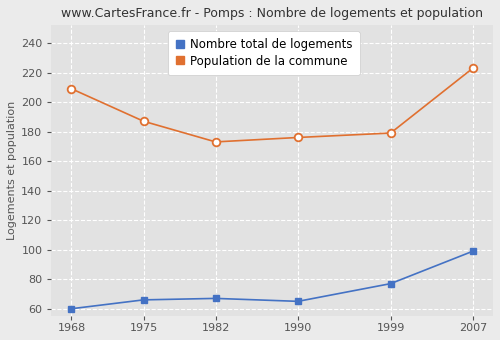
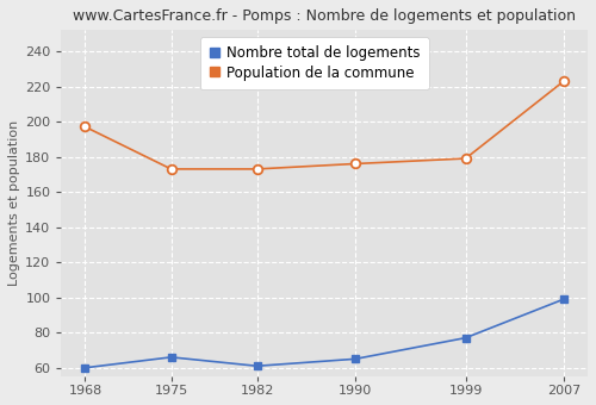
Population de la commune/1968: 209 -> 197
Population de la commune/1975: 187 -> 173
Nombre total de logements/1982: 67 -> 61
